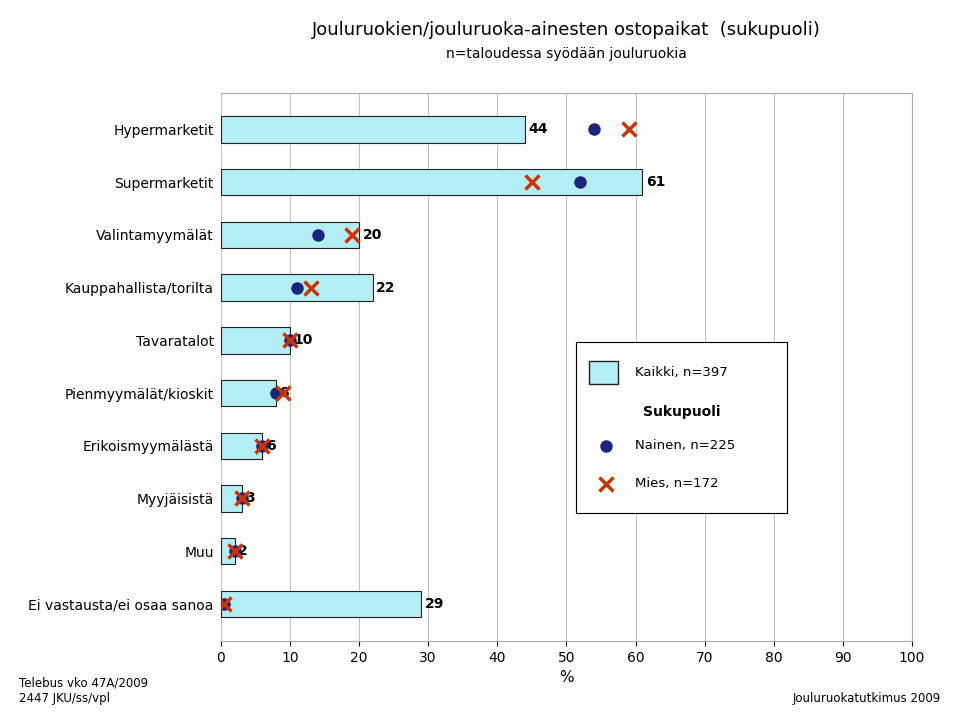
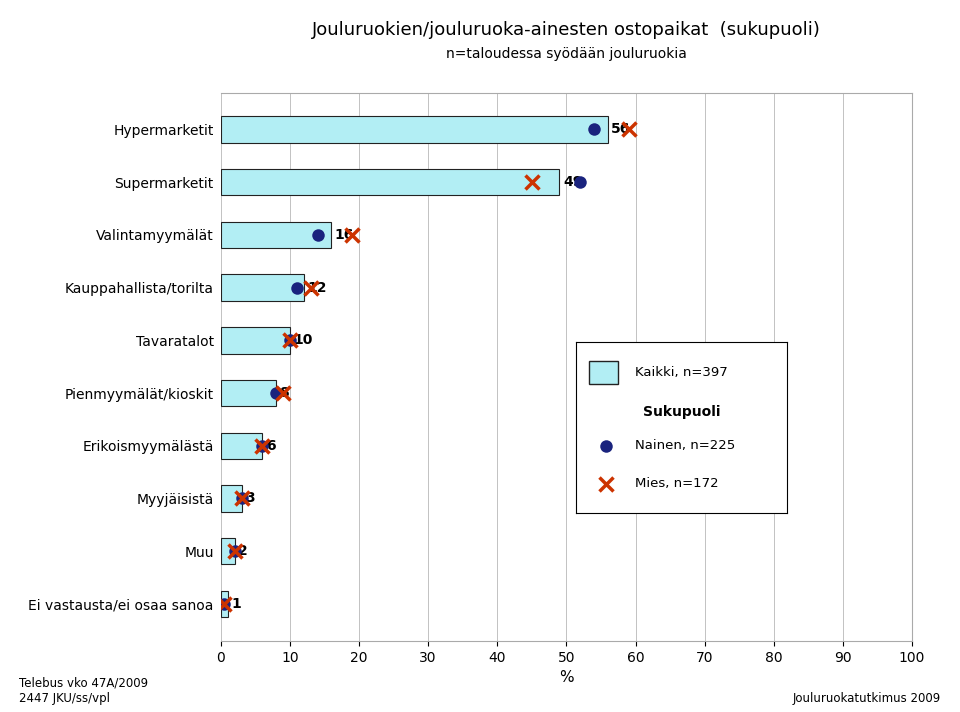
Hypermarketit: 44 -> 56
Supermarketit: 61 -> 49
Valintamyymälät: 20 -> 16
Kauppahallista/torilta: 22 -> 12
Ei vastausta/ei osaa sanoa: 29 -> 1
